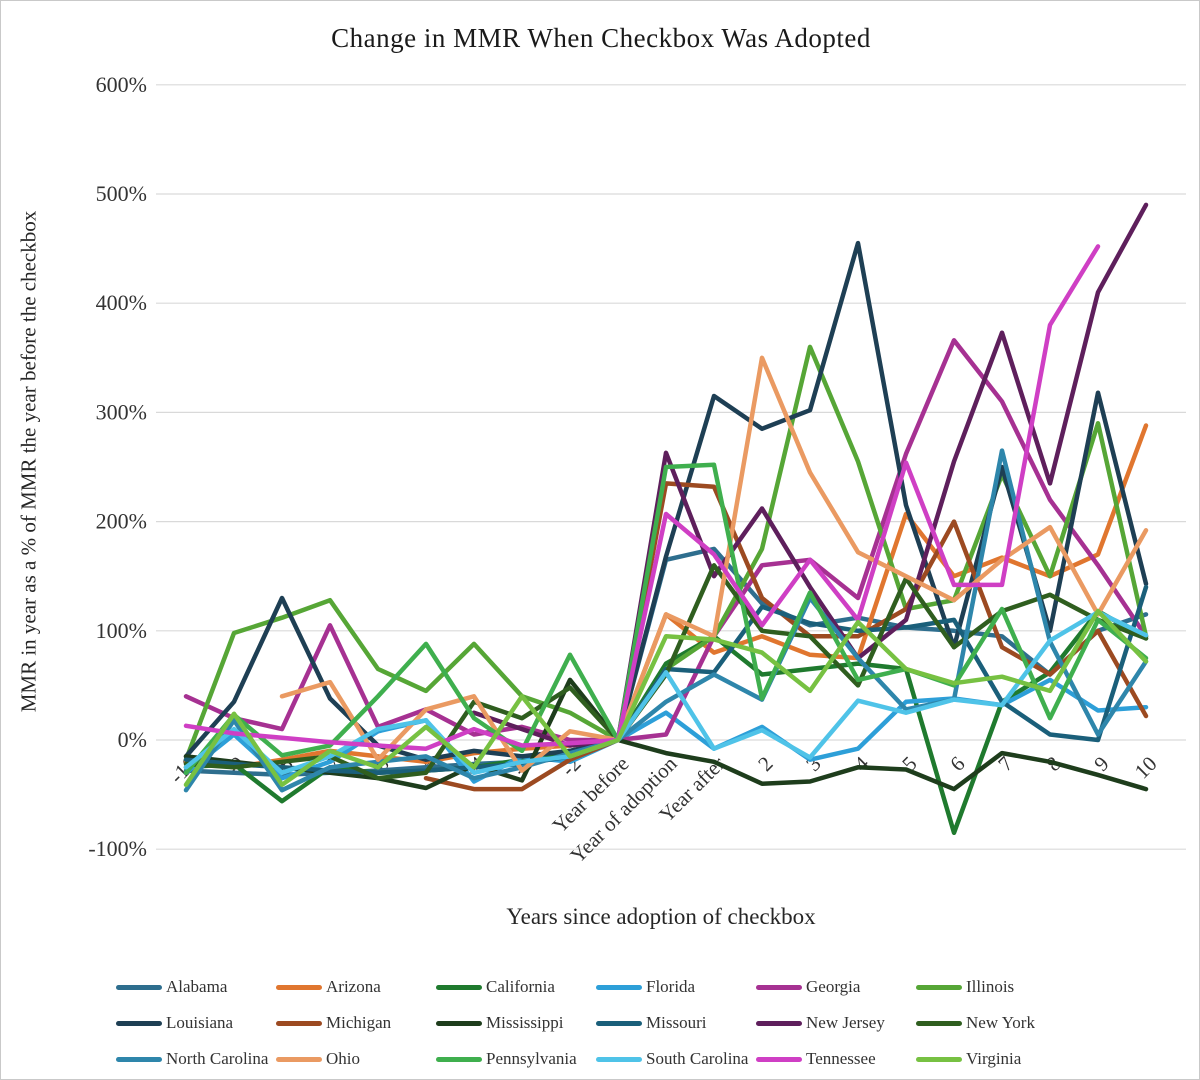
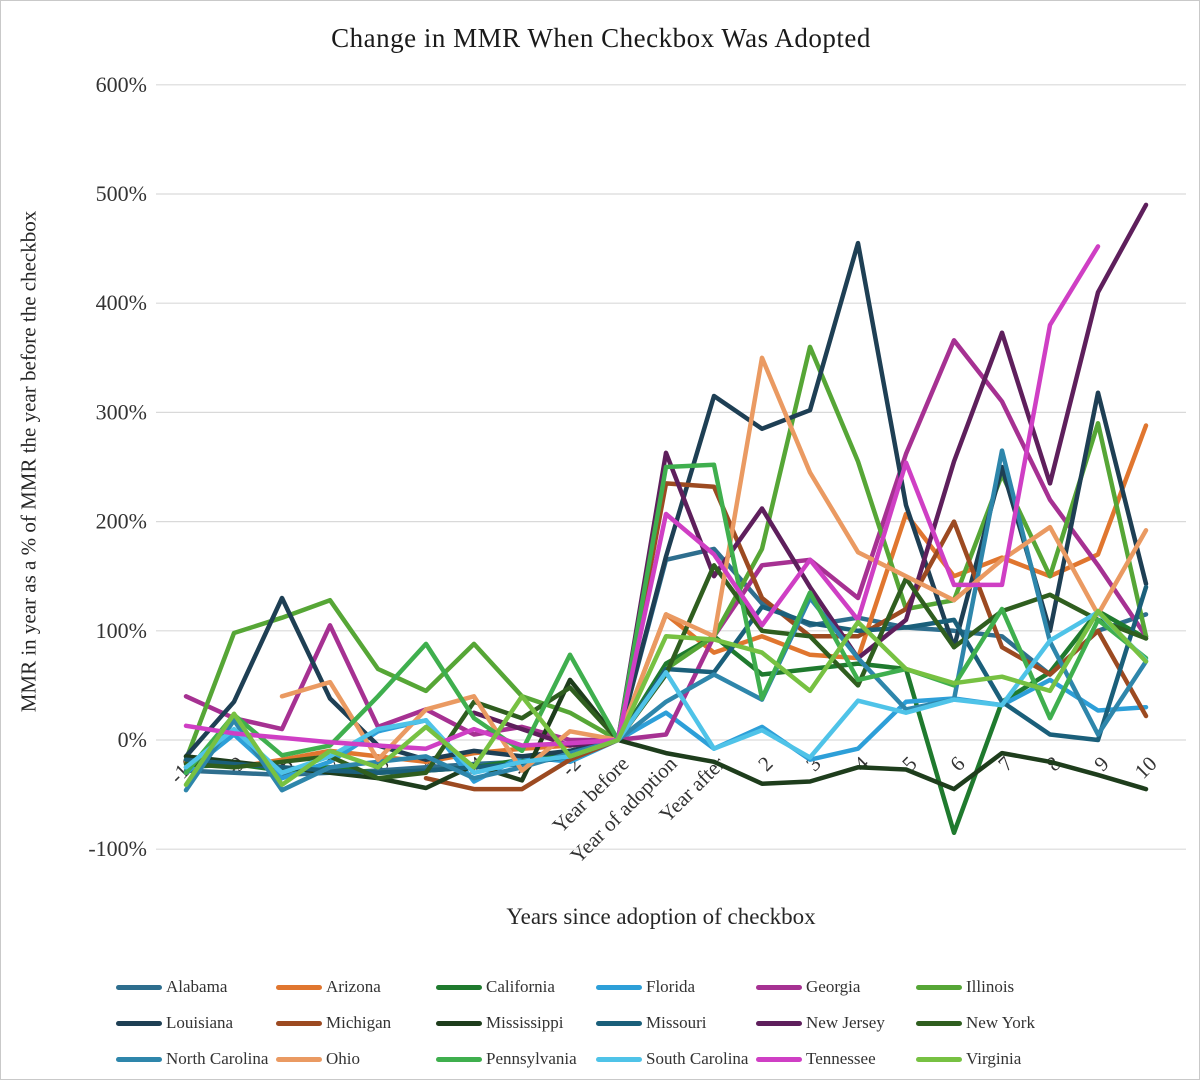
California/-8: -56% -> -28%
South Carolina/10: 96% -> 73%
